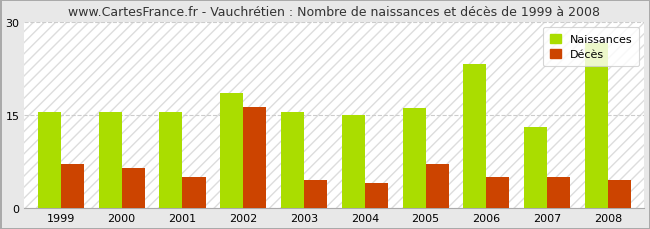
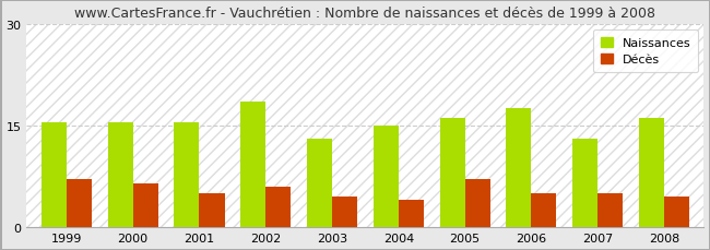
Décès/2002: 16.2 -> 6.0
Naissances/2003: 15.4 -> 13.0
Naissances/2006: 23.2 -> 17.5
Naissances/2008: 26.6 -> 16.0
